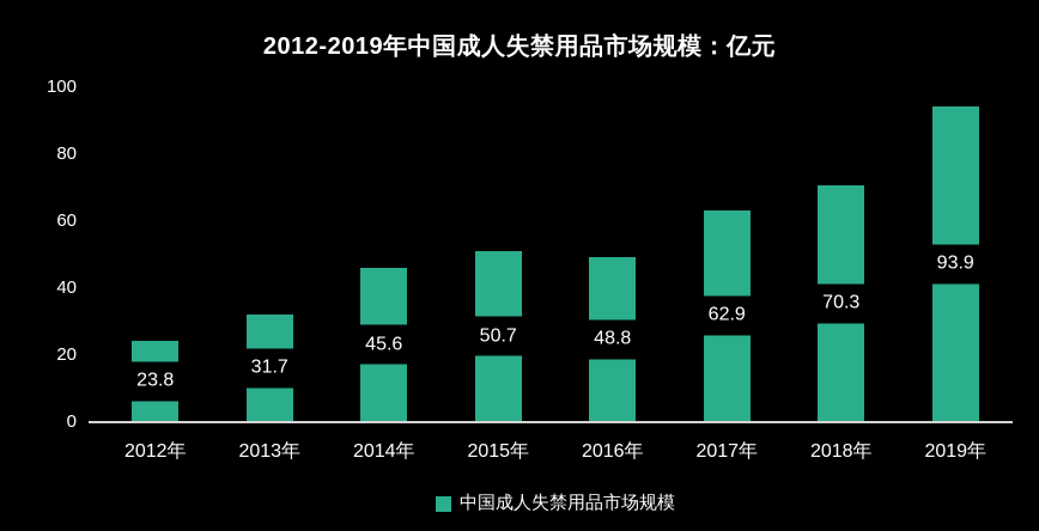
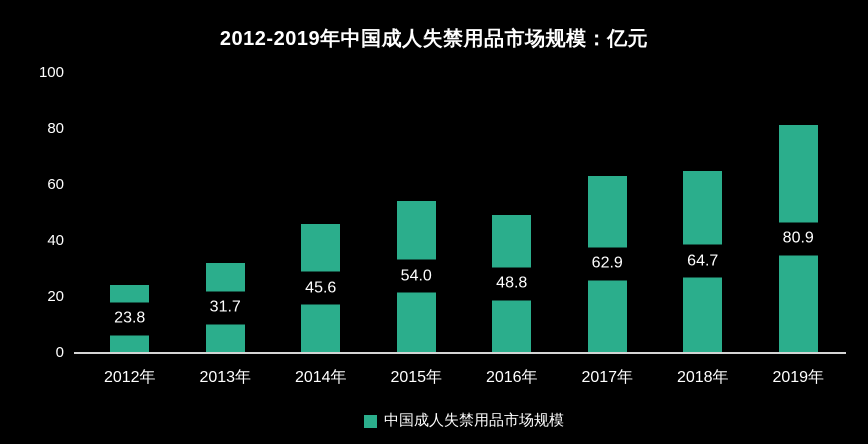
2015年: 50.7 -> 54.0
2018年: 70.3 -> 64.7
2019年: 93.9 -> 80.9
